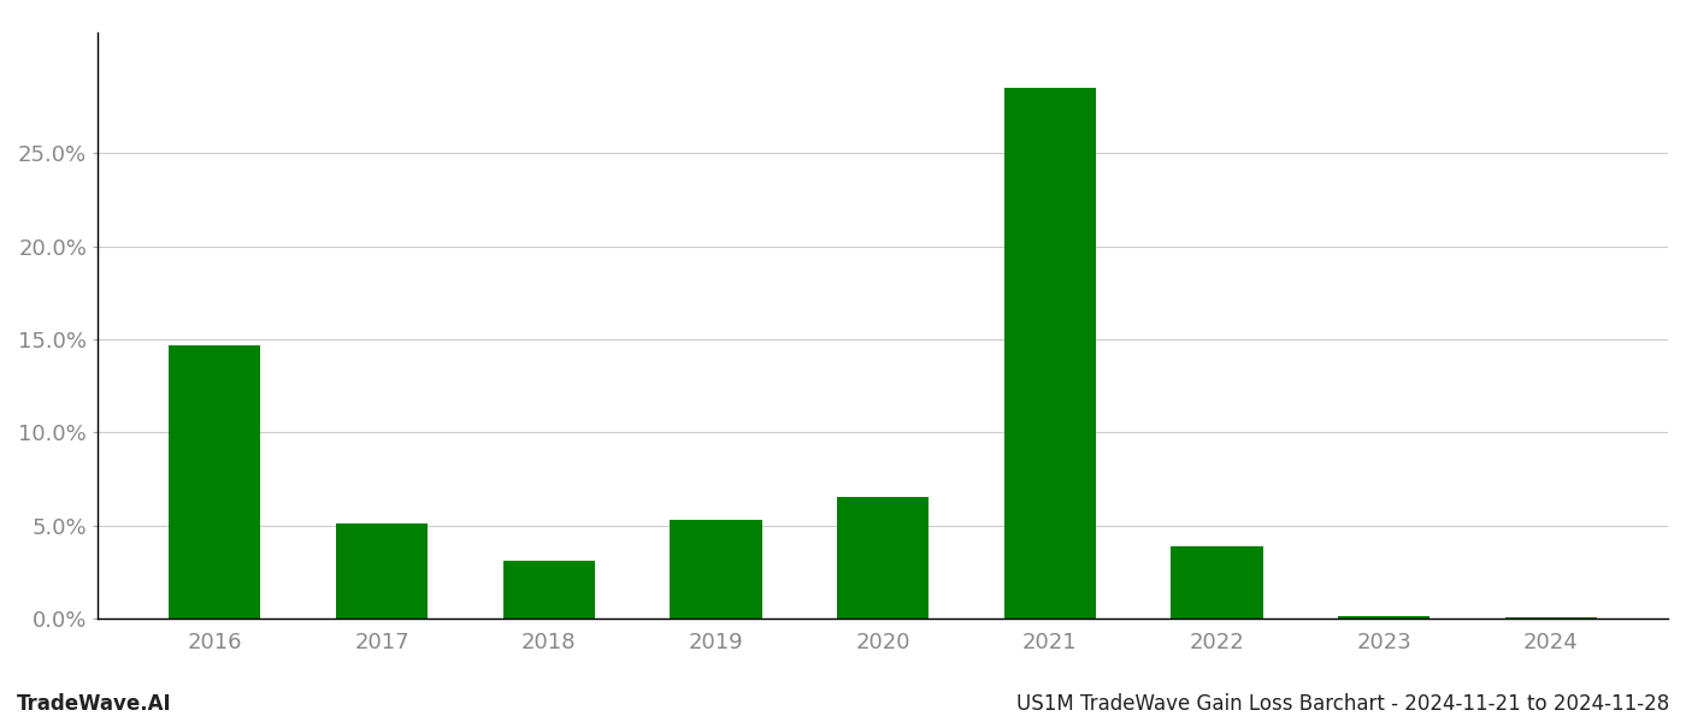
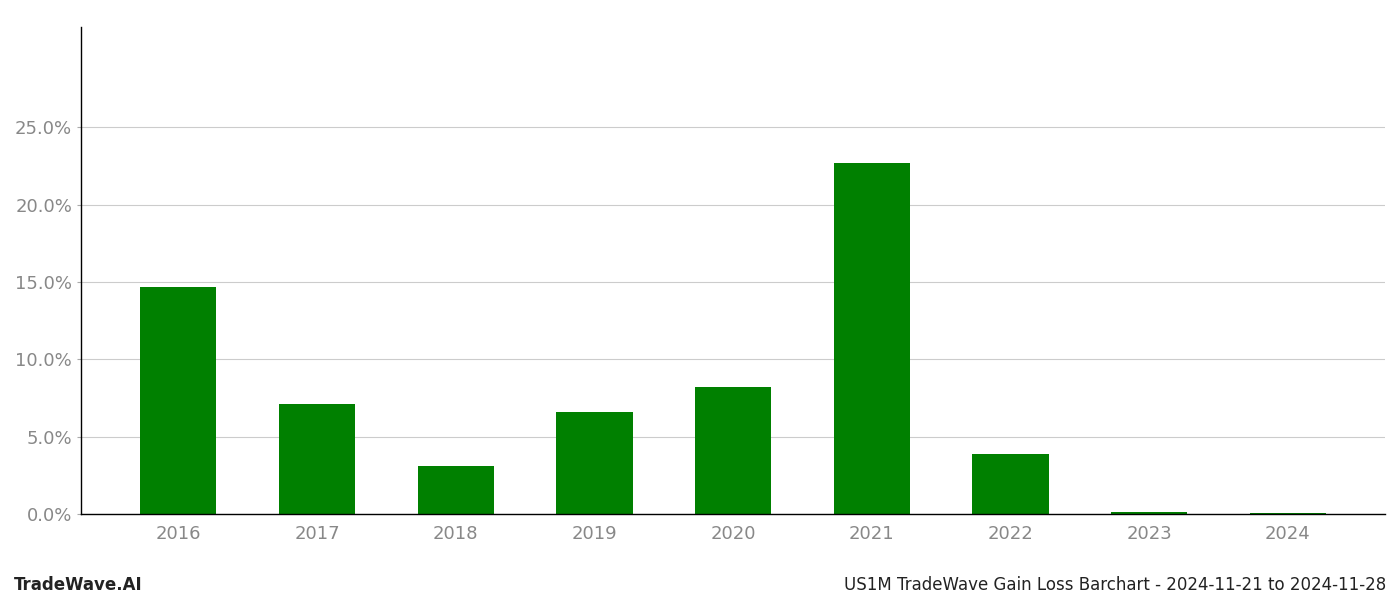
2017: 5.1% -> 7.1%
2019: 5.3% -> 6.6%
2020: 6.5% -> 8.2%
2021: 28.5% -> 22.7%
